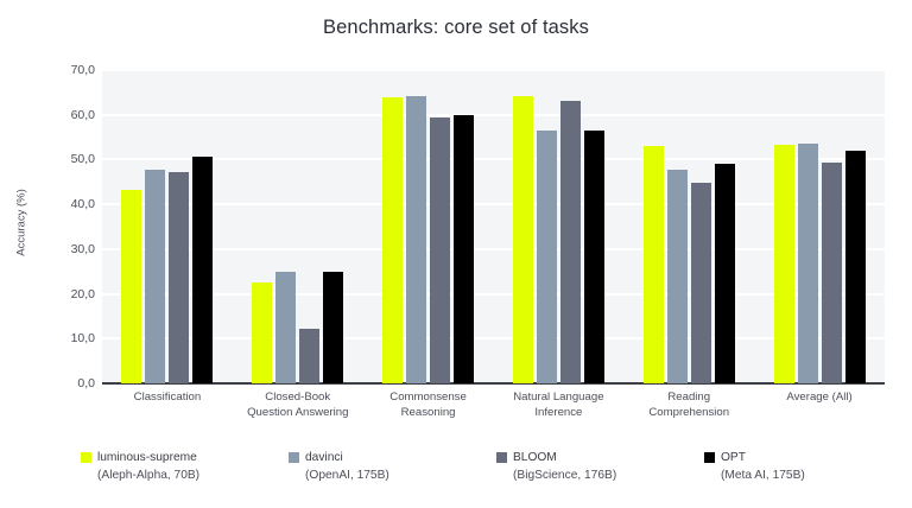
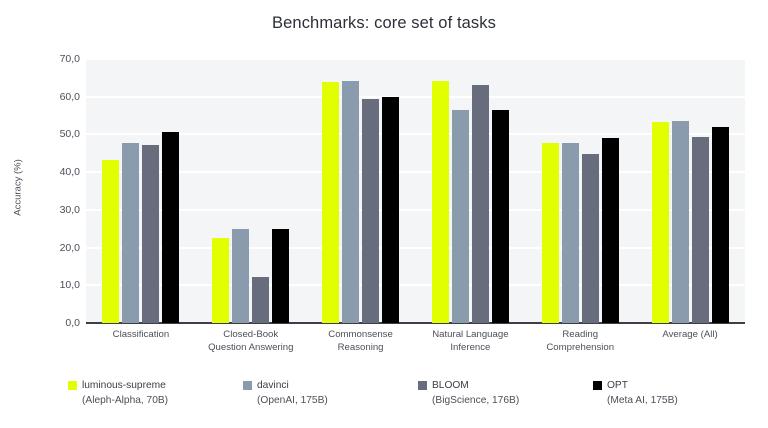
luminous-supreme/Reading Comprehension: 53 -> 48
